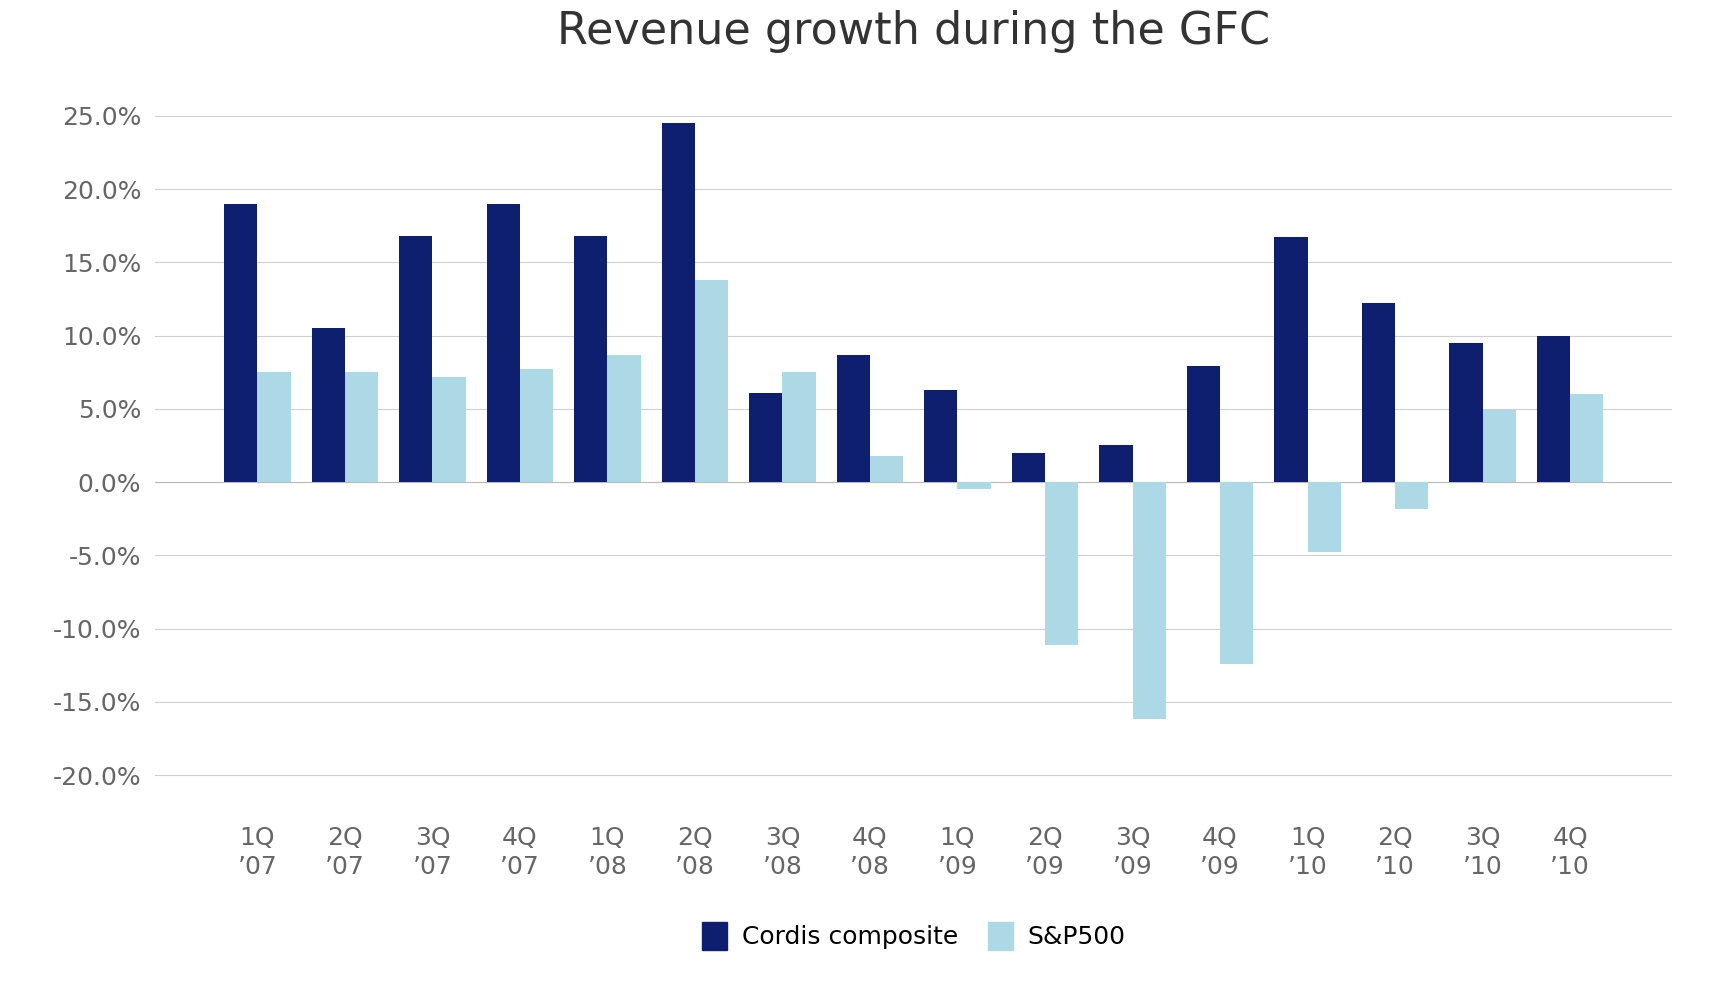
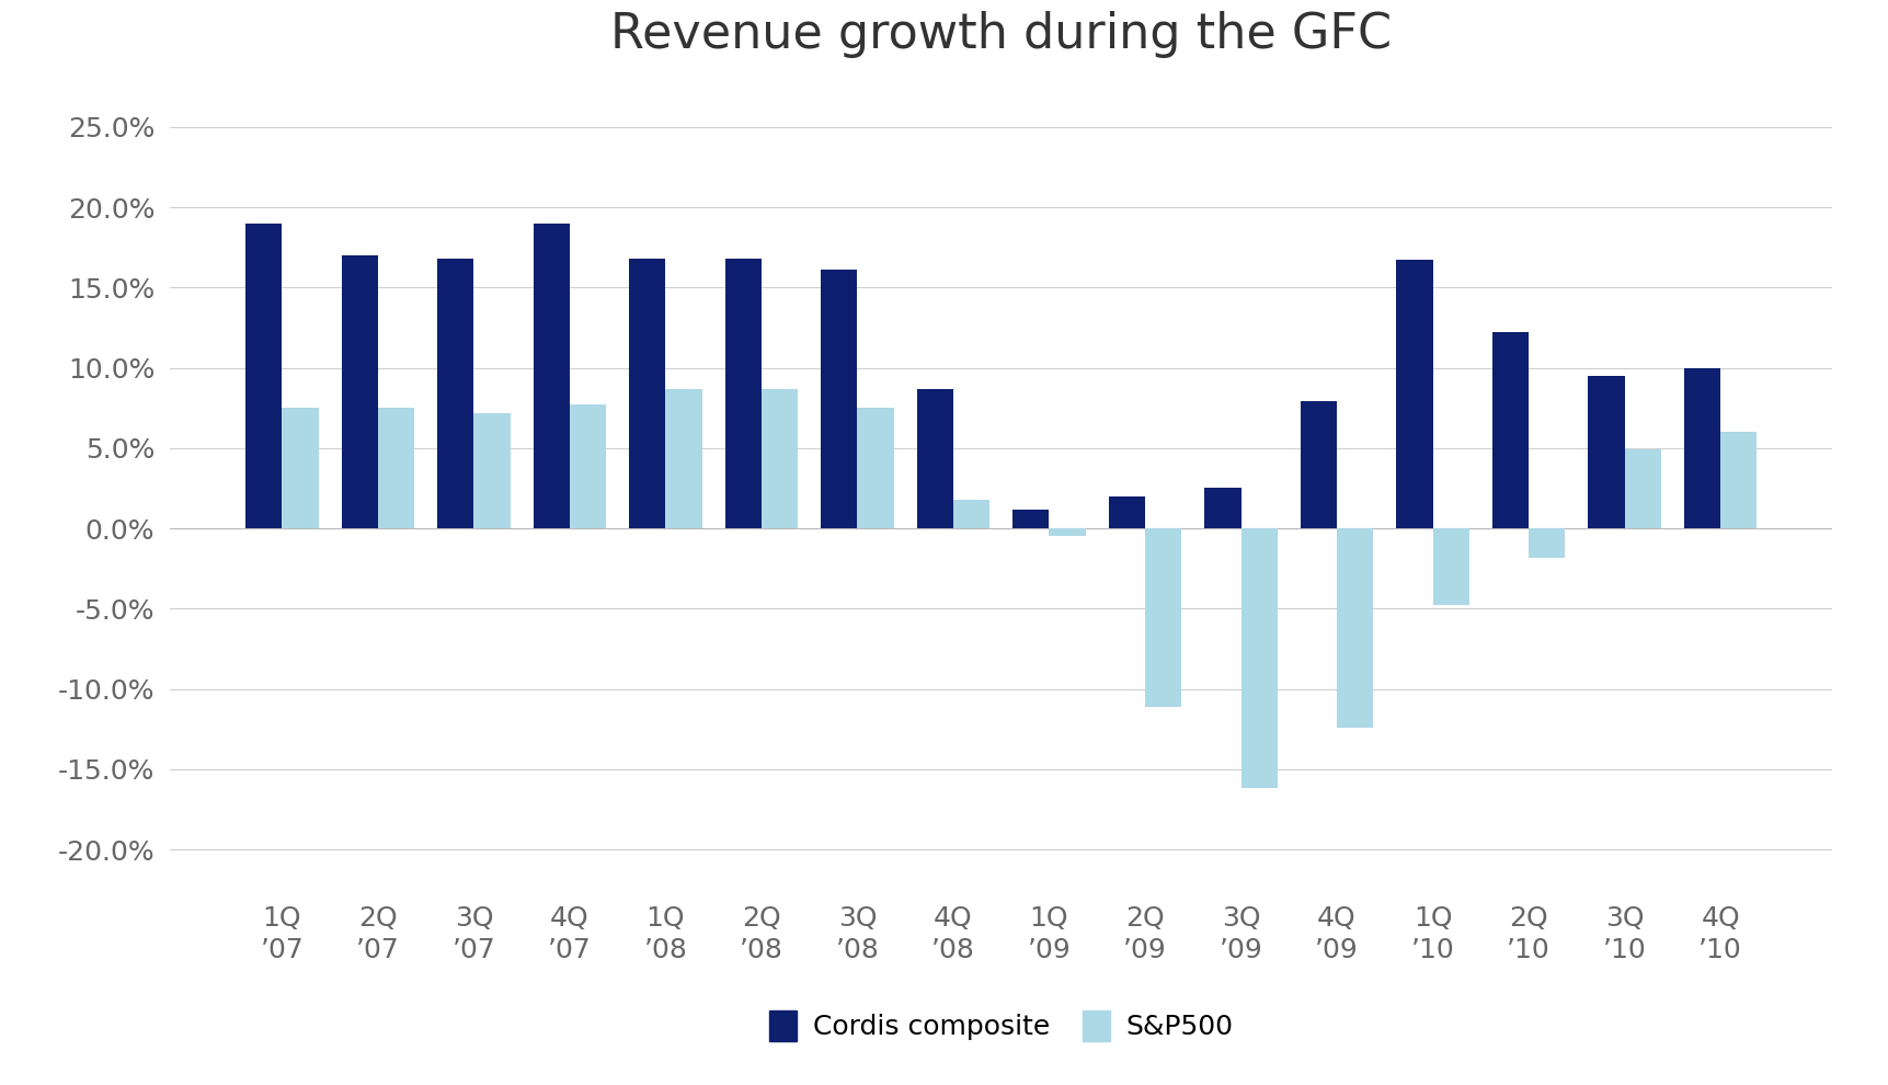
Cordis composite/2Q ’07: 10.5% -> 17.0%
Cordis composite/2Q ’08: 24.5% -> 16.8%
S&P500/2Q ’08: 13.8% -> 8.7%
Cordis composite/3Q ’08: 6.1% -> 16.1%
Cordis composite/1Q ’09: 6.3% -> 1.2%
